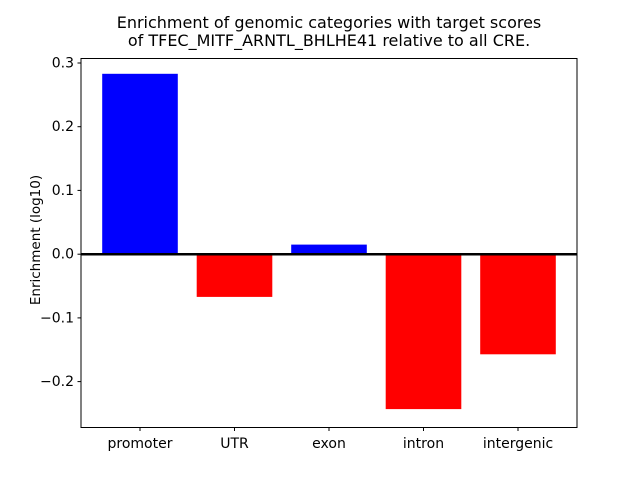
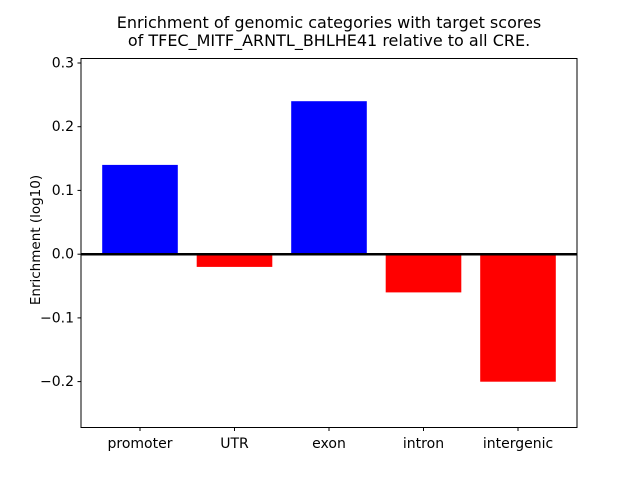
promoter: 0.28 -> 0.14
UTR: -0.07 -> -0.02
exon: 0.01 -> 0.24
intron: -0.24 -> -0.06
intergenic: -0.16 -> -0.20
